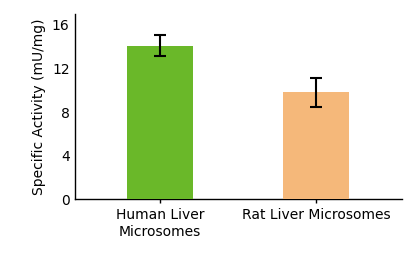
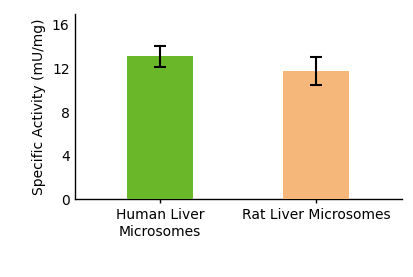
Human Liver Microsomes: 14.1 -> 13.1
Rat Liver Microsomes: 9.8 -> 11.8
